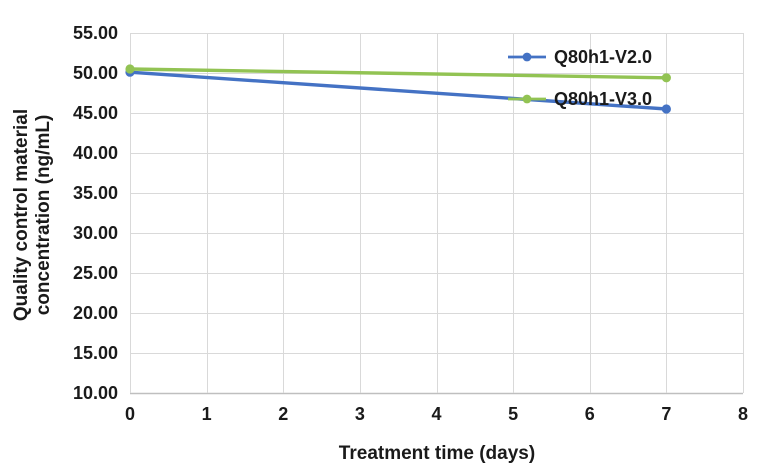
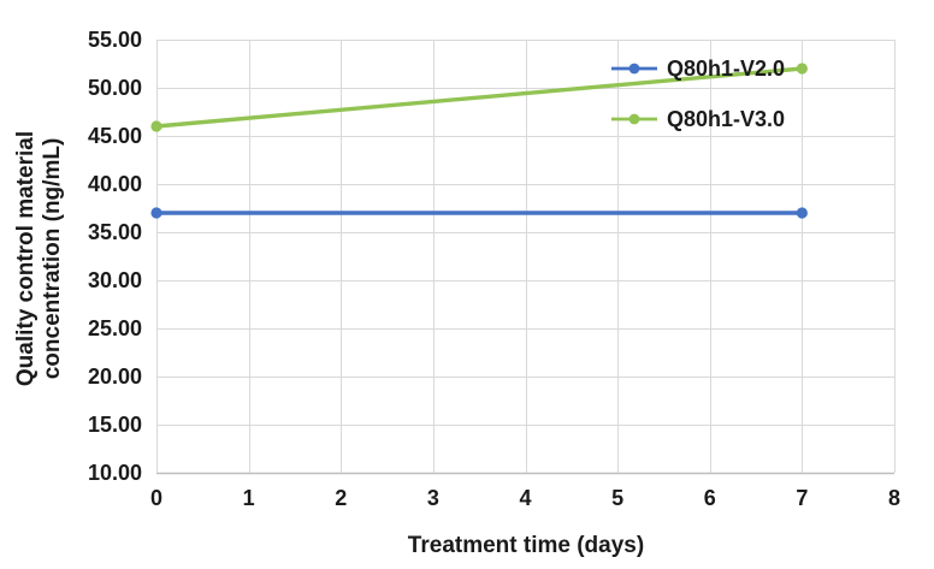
Q80h1-V2.0/0: 50 -> 37
Q80h1-V3.0/0: 50 -> 46
Q80h1-V2.0/7: 46 -> 37
Q80h1-V3.0/7: 49 -> 52
